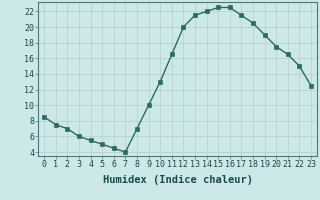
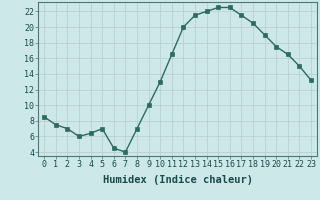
4: 5.5 -> 6.4
5: 5.0 -> 7.0
23: 12.5 -> 13.2
